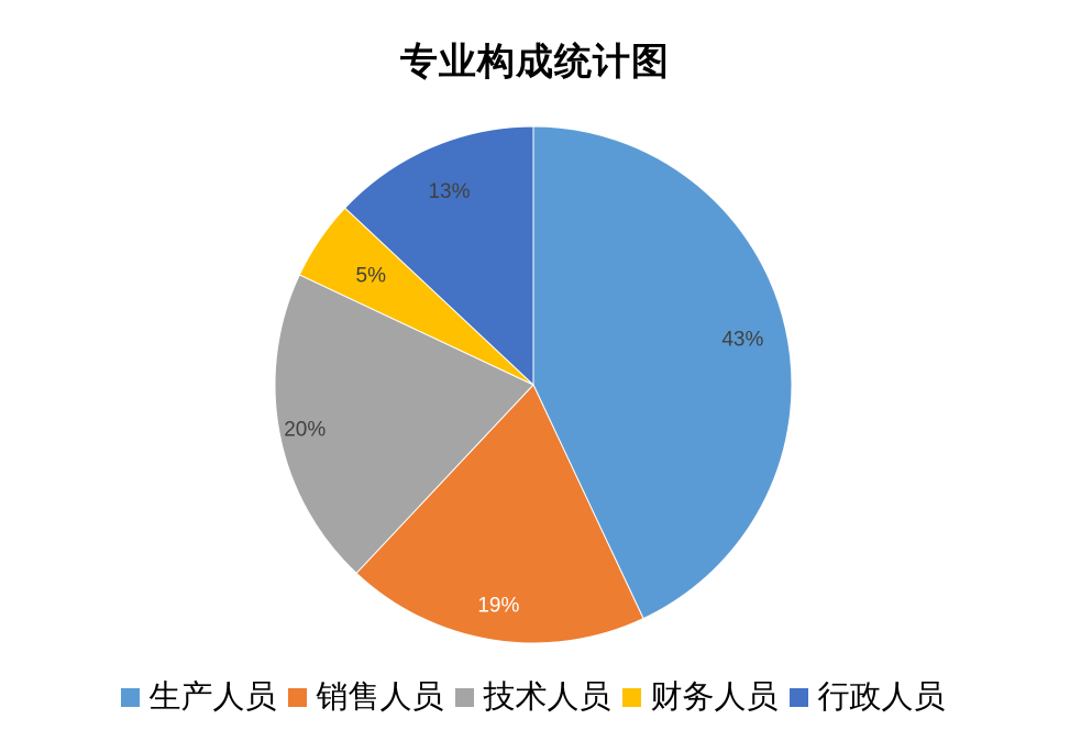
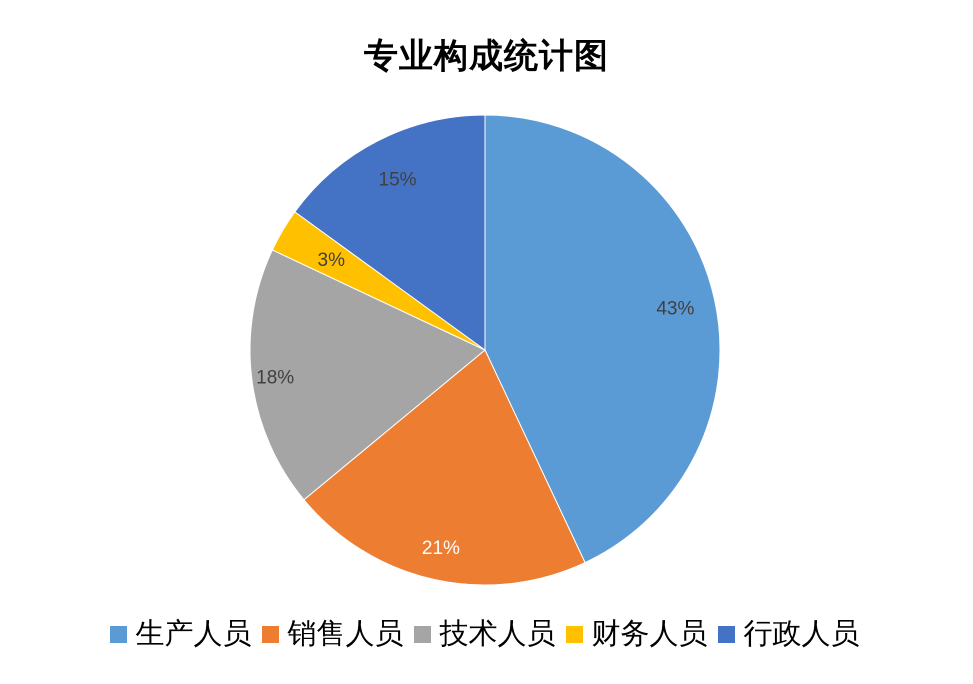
销售人员: 19% -> 21%
技术人员: 20% -> 18%
财务人员: 5% -> 3%
行政人员: 13% -> 15%
